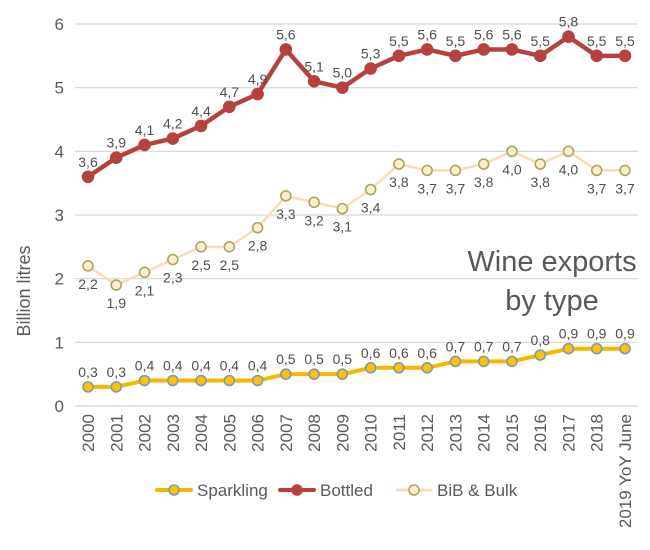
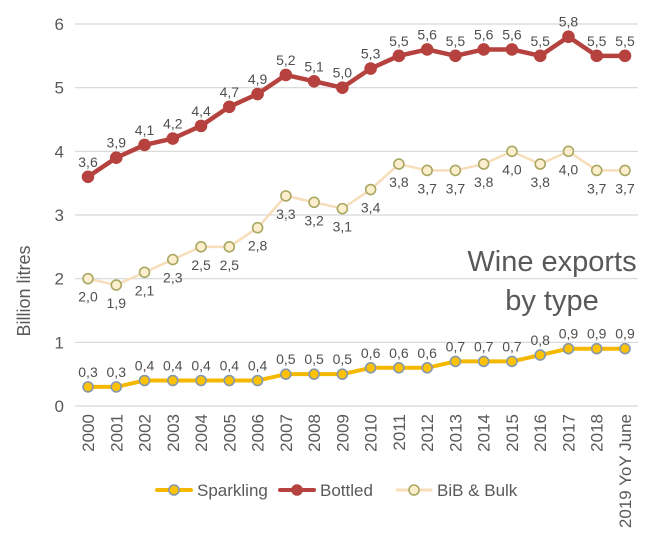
BiB & Bulk/2000: 2,2 -> 2,0
Bottled/2007: 5,6 -> 5,2
